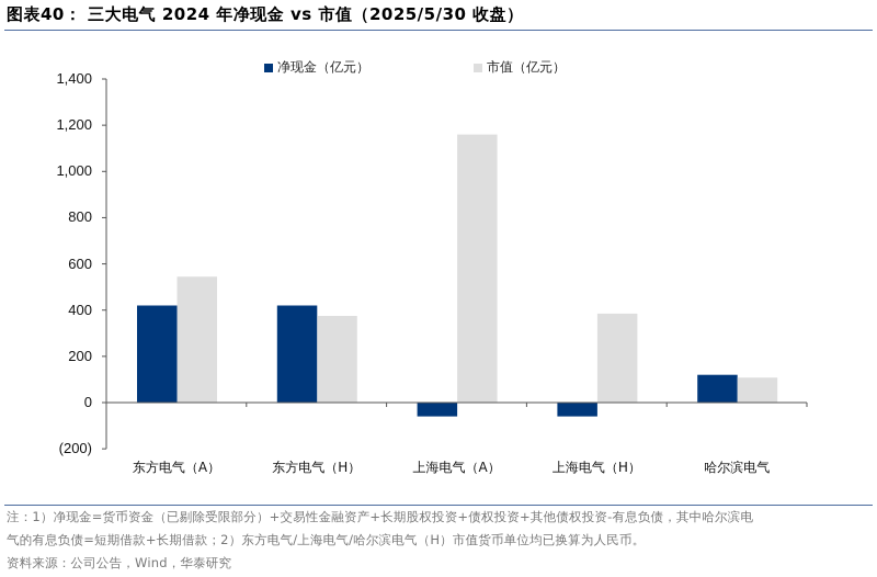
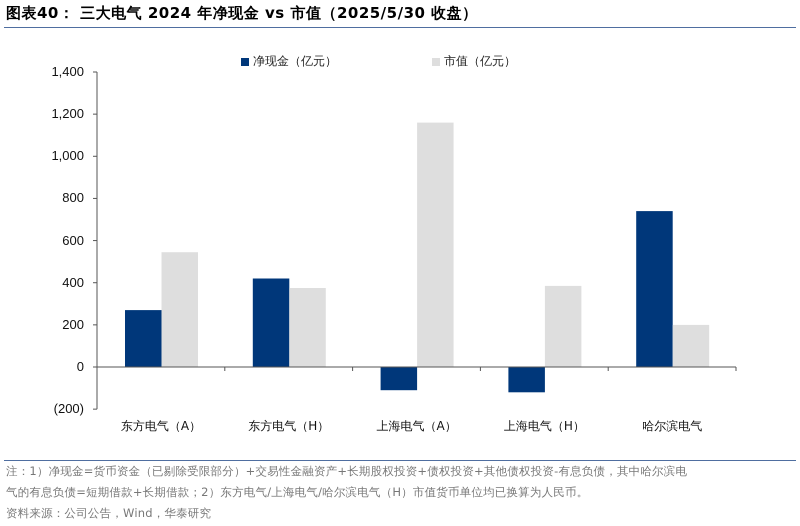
净现金（亿元）/东方电气（A）: 420 -> 270
净现金（亿元）/上海电气（A）: -60 -> -110
净现金（亿元）/上海电气（H）: -60 -> -120
净现金（亿元）/哈尔滨电气: 120 -> 740
市值（亿元）/哈尔滨电气: 110 -> 200
